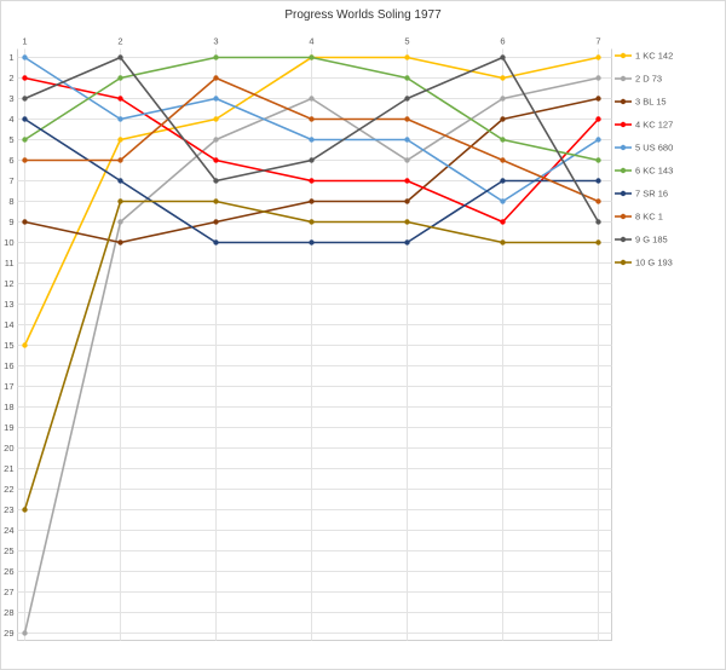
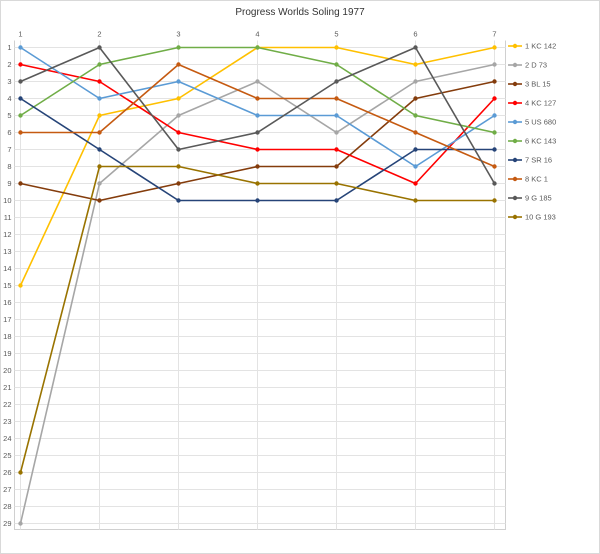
10 G 193/1: 23 -> 26
